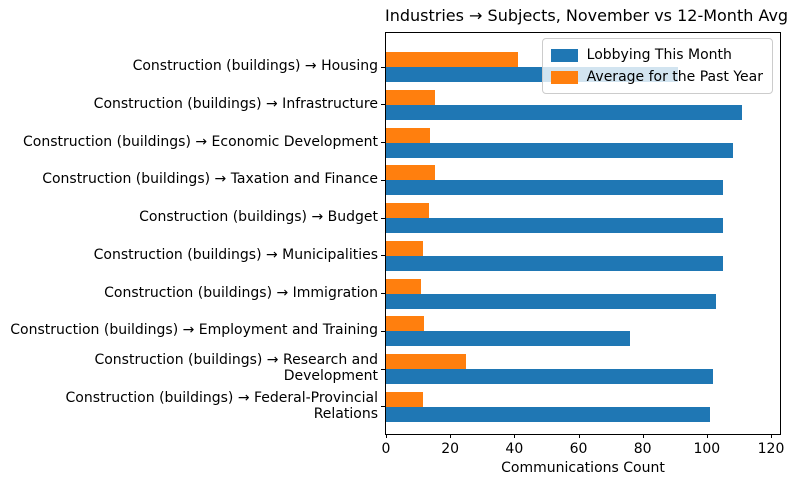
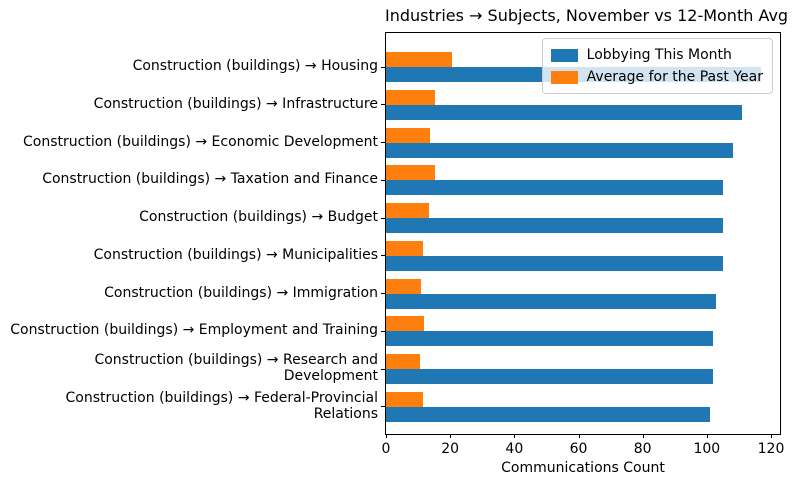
Lobbying This Month/Construction (buildings) → Housing: 91 -> 117
Average for the Past Year/Construction (buildings) → Housing: 41 -> 20
Lobbying This Month/Construction (buildings) → Employment and Training: 76 -> 102
Average for the Past Year/Construction (buildings) → Research and Development: 25 -> 11
